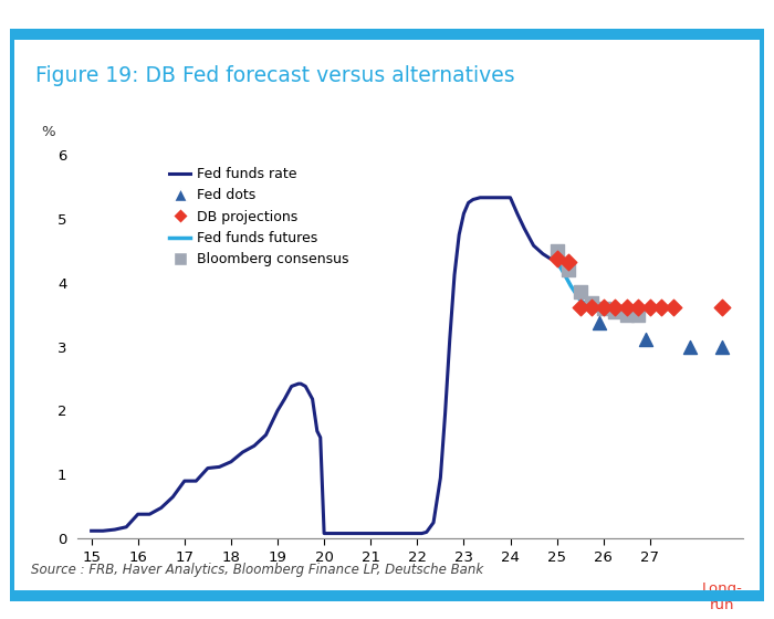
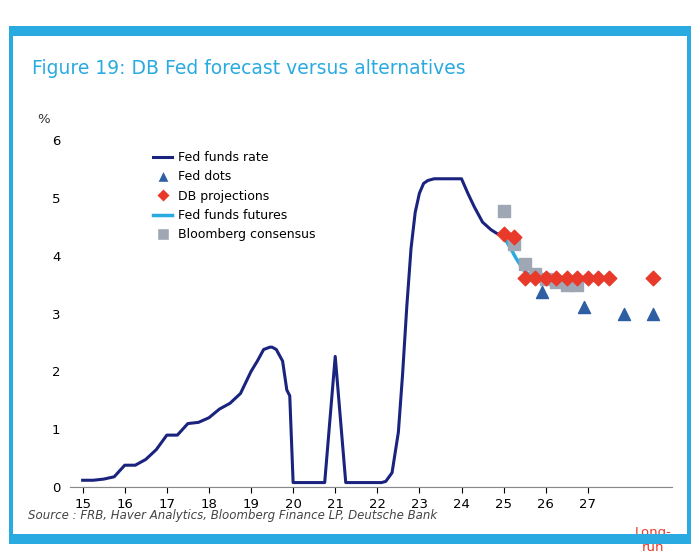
Fed funds rate/21: 0.08 -> 2.26
Bloomberg consensus/25: 4.50 -> 4.78
